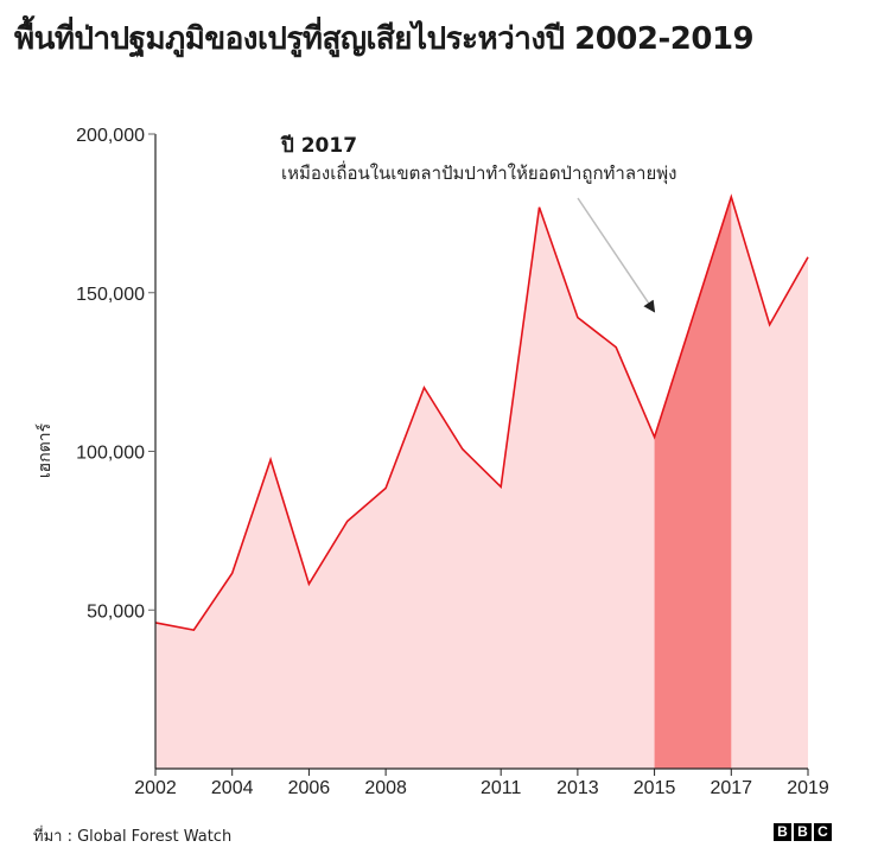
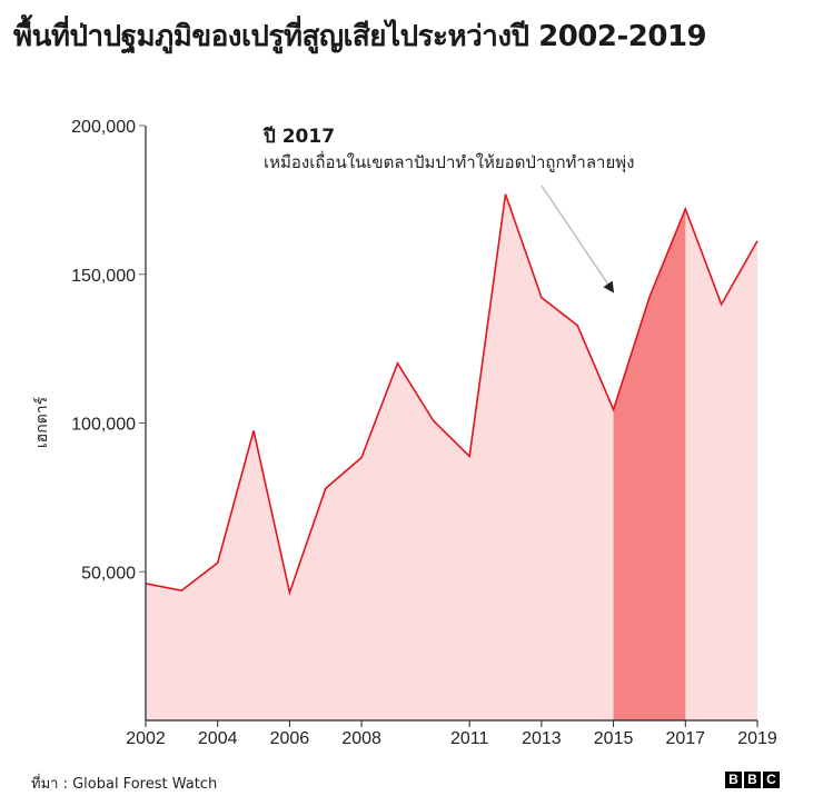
2004: 62000 -> 53000
2006: 58000 -> 43000
2017: 180000 -> 172000
